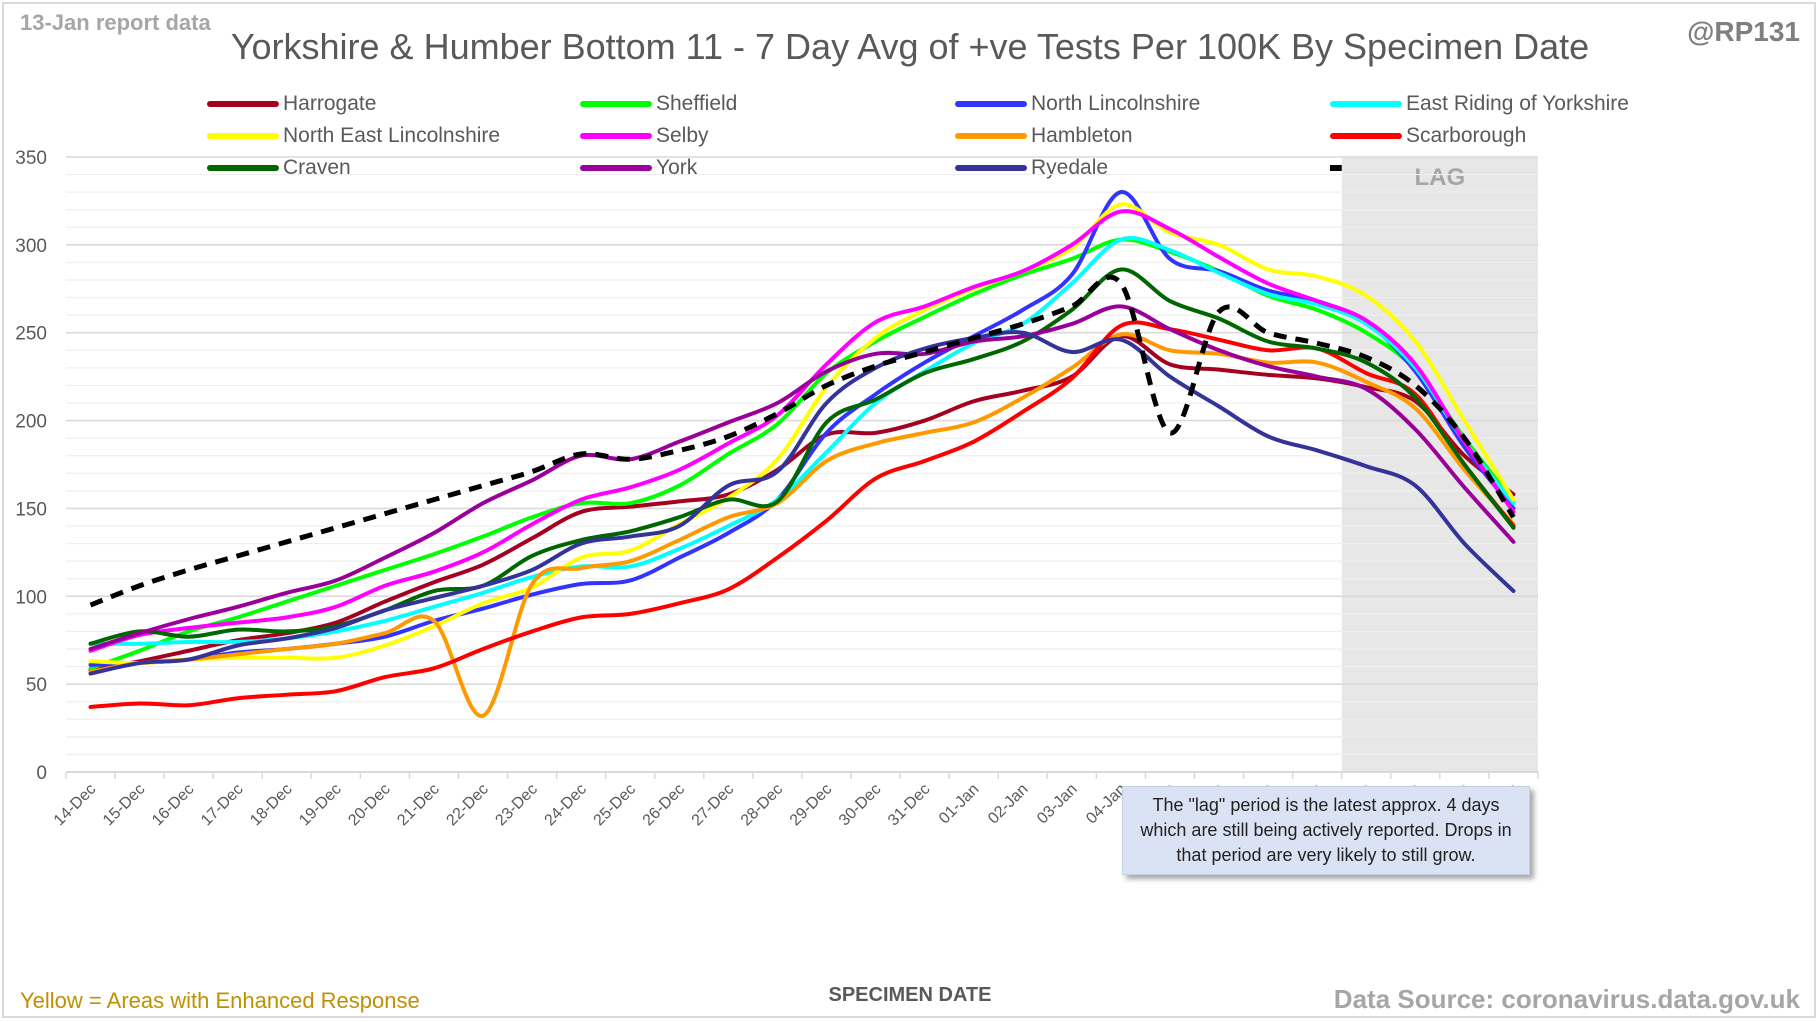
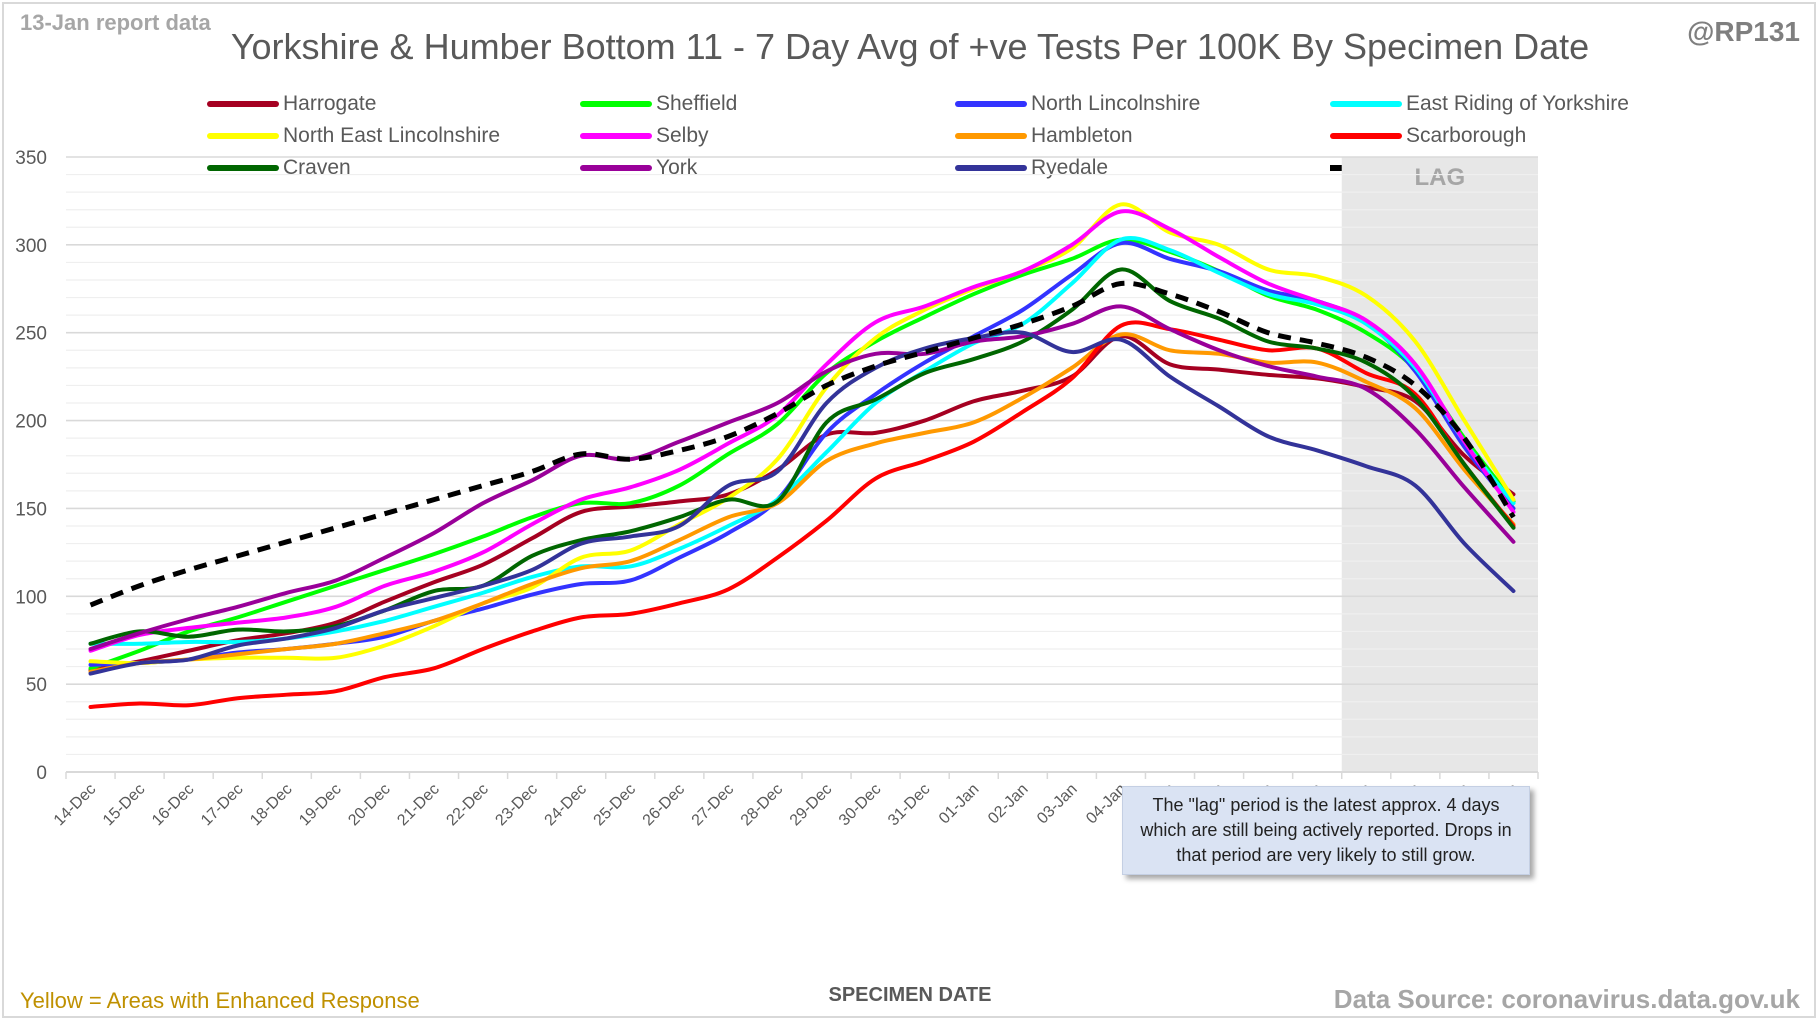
Hambleton/22-Dec: 32 -> 96
North Lincolnshire/04-Jan: 330 -> 301
England/05-Jan: 193 -> 272
